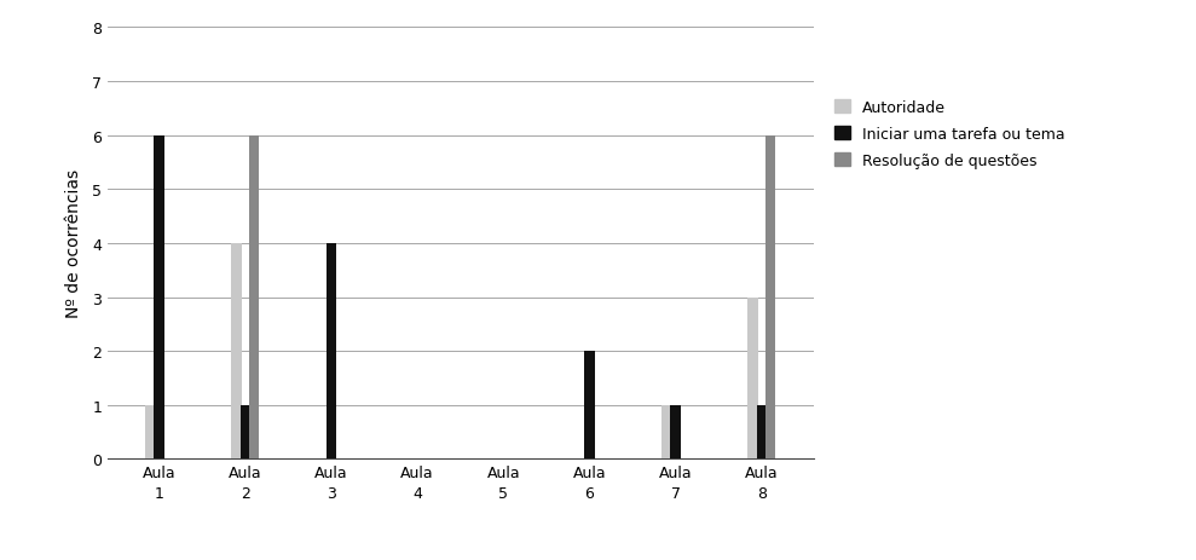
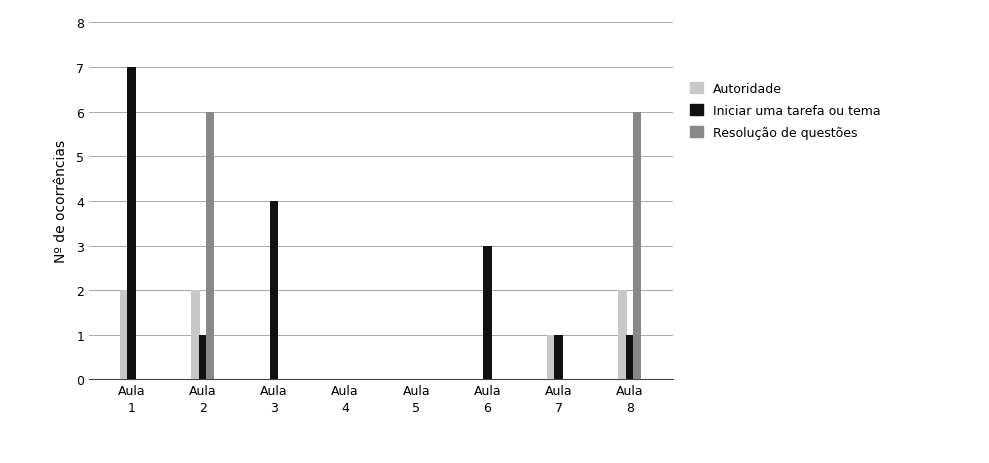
Autoridade/Aula 1: 1 -> 2
Iniciar uma tarefa ou tema/Aula 1: 6 -> 7
Autoridade/Aula 2: 4 -> 2
Iniciar uma tarefa ou tema/Aula 6: 2 -> 3
Autoridade/Aula 8: 3 -> 2
